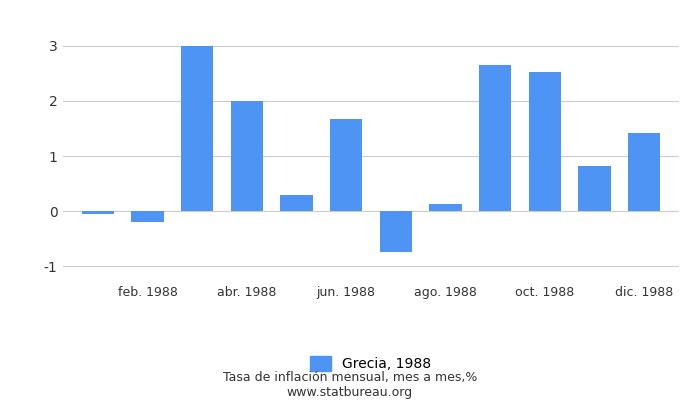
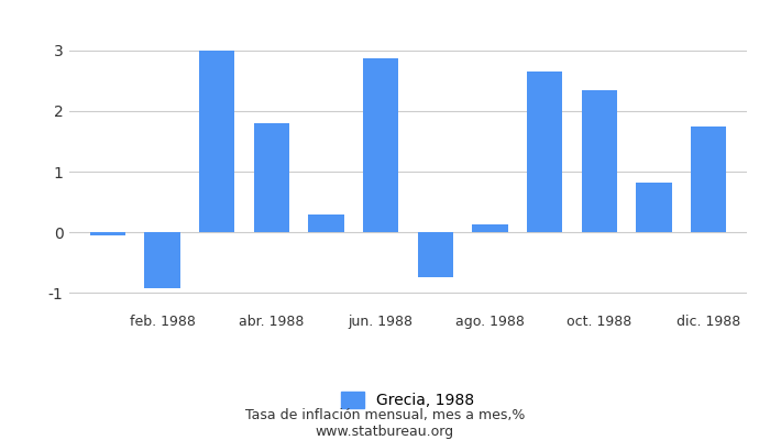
feb. 1988: -0.20 -> -0.92
abr. 1988: 2.00 -> 1.80
jun. 1988: 1.68 -> 2.86
oct. 1988: 2.53 -> 2.34
dic. 1988: 1.41 -> 1.74
